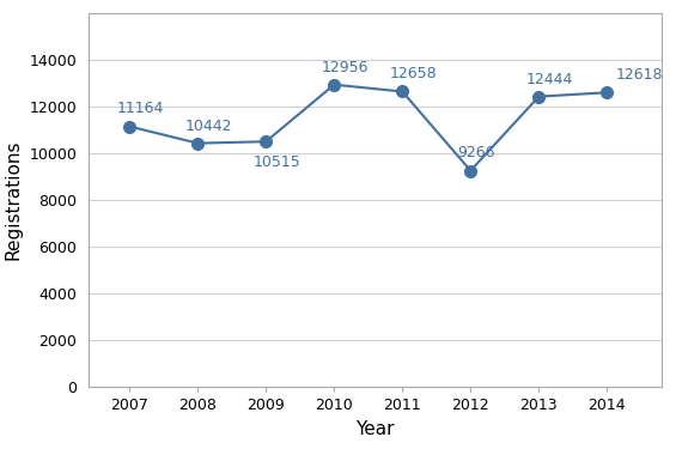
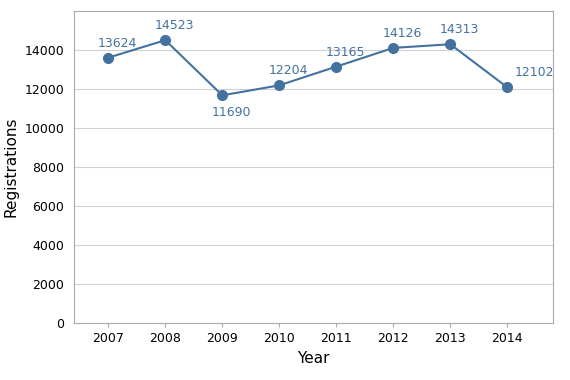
2007: 11164 -> 13624
2008: 10442 -> 14523
2009: 10515 -> 11690
2010: 12956 -> 12204
2011: 12658 -> 13165
2012: 9266 -> 14126
2013: 12444 -> 14313
2014: 12618 -> 12102
